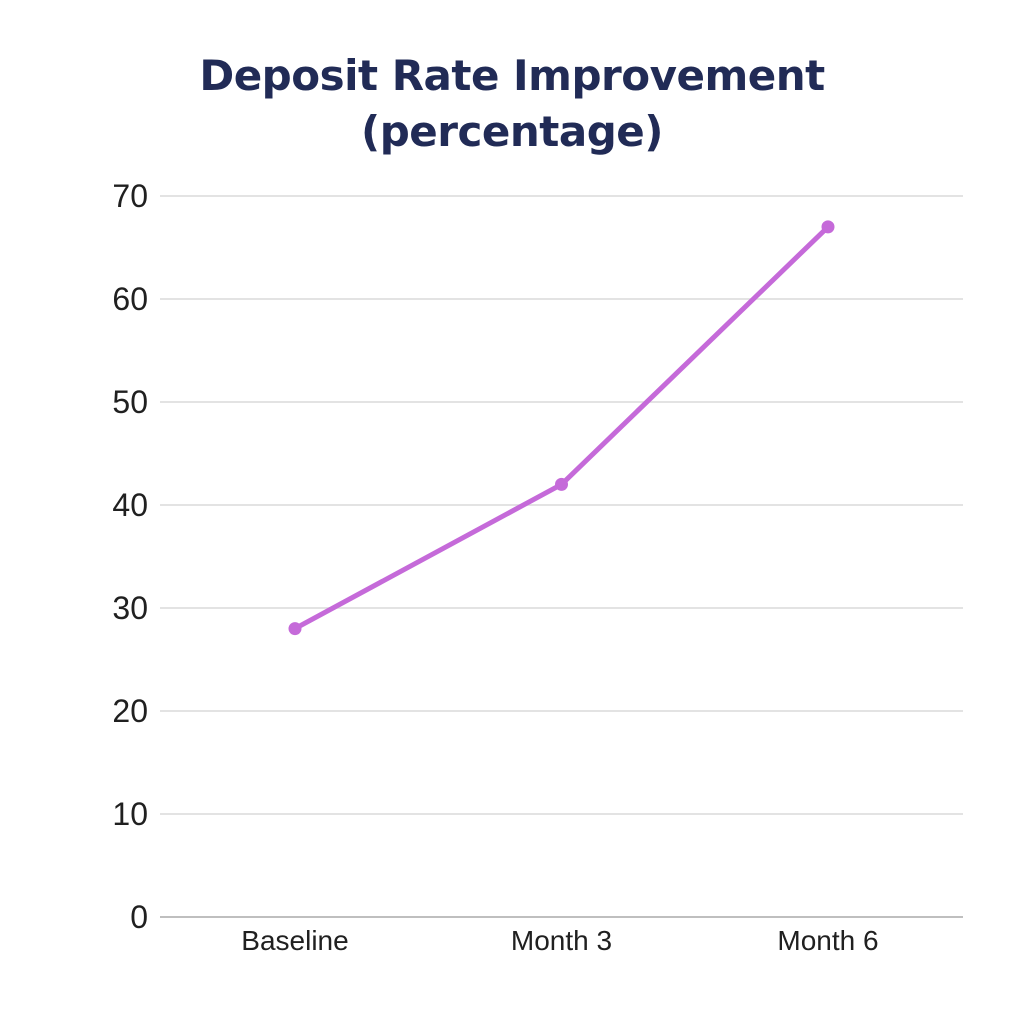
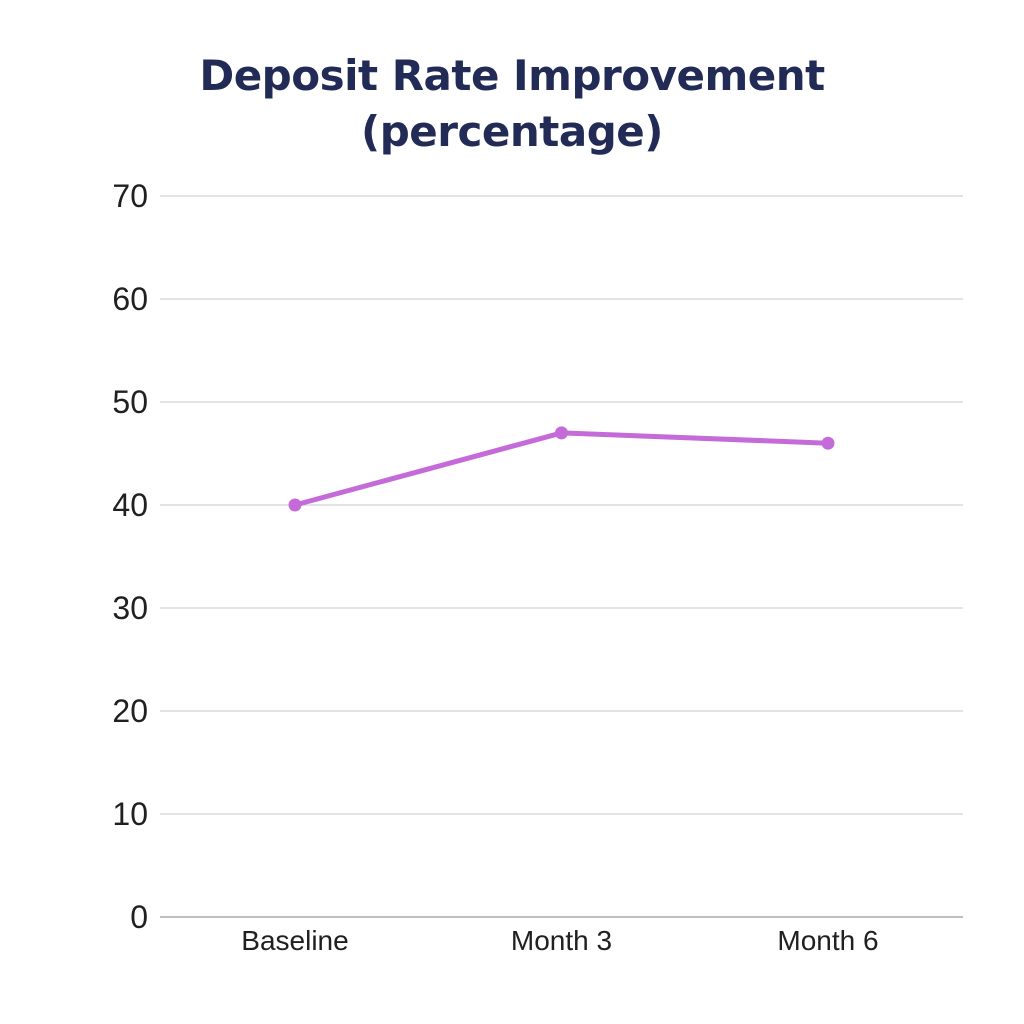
Baseline: 28 -> 40
Month 3: 42 -> 47
Month 6: 67 -> 46
